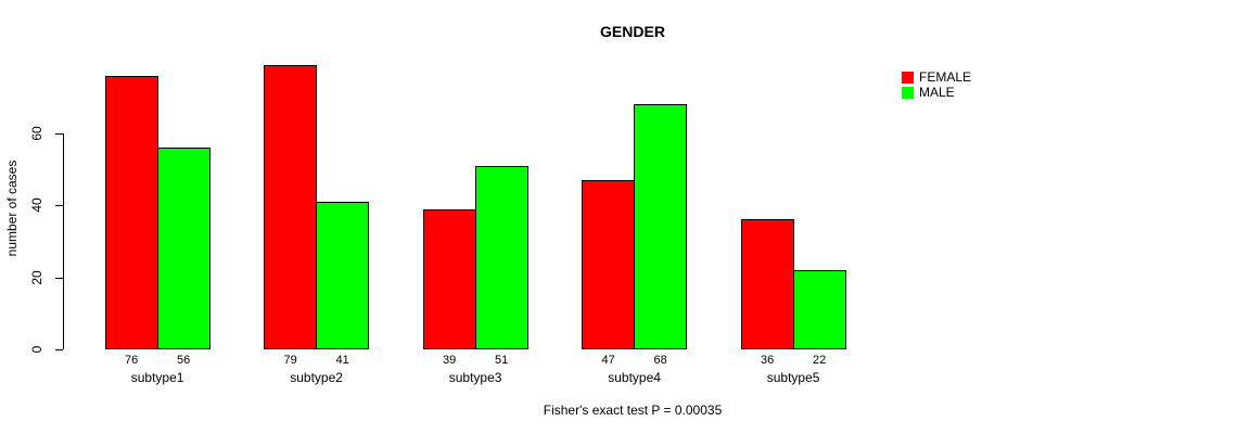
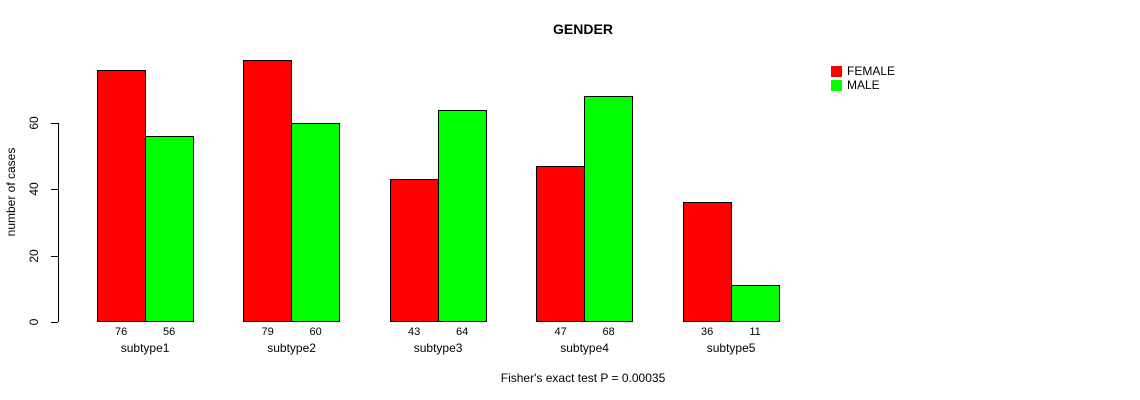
MALE/subtype2: 41 -> 60
FEMALE/subtype3: 39 -> 43
MALE/subtype3: 51 -> 64
MALE/subtype5: 22 -> 11
